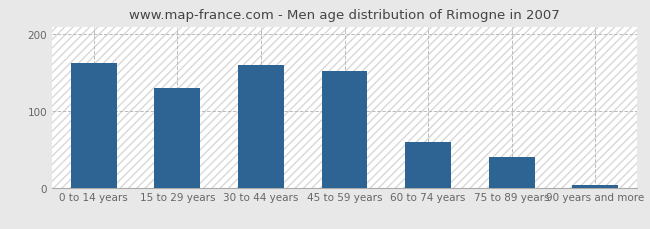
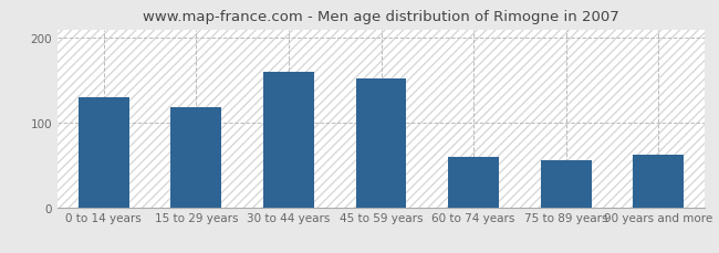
0 to 14 years: 163 -> 130
15 to 29 years: 130 -> 118
75 to 89 years: 40 -> 56
90 years and more: 3 -> 62
